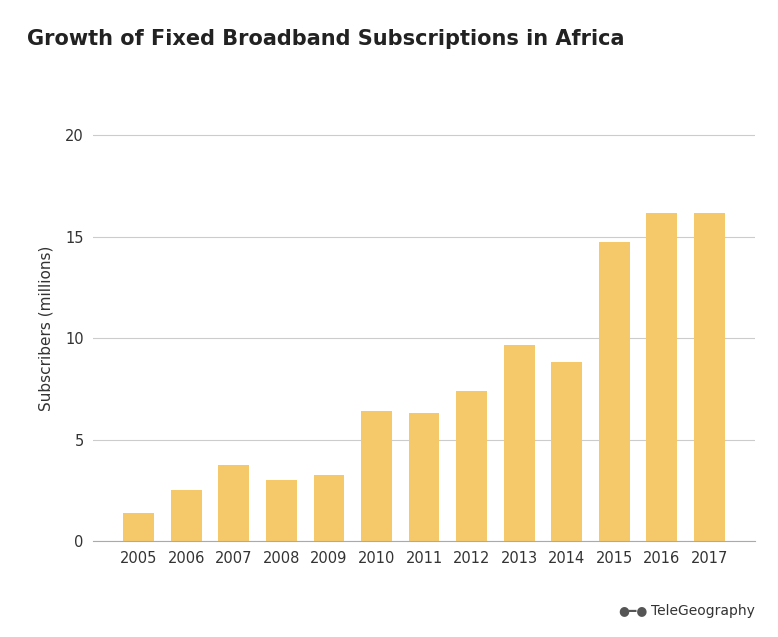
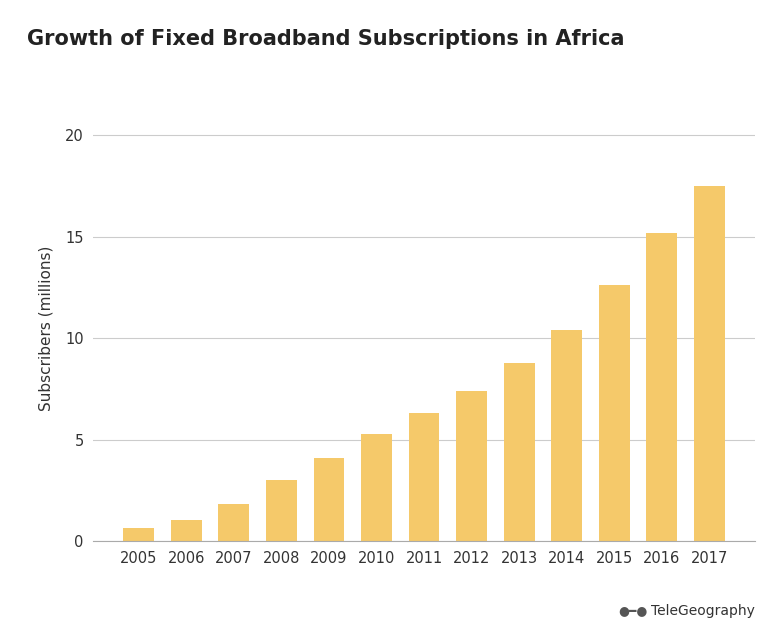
2005: 1.40 -> 0.65
2006: 2.55 -> 1.05
2007: 3.75 -> 1.85
2009: 3.25 -> 4.10
2010: 6.40 -> 5.30
2013: 9.65 -> 8.80
2014: 8.85 -> 10.40
2015: 14.75 -> 12.60
2016: 16.15 -> 15.20
2017: 16.15 -> 17.50
